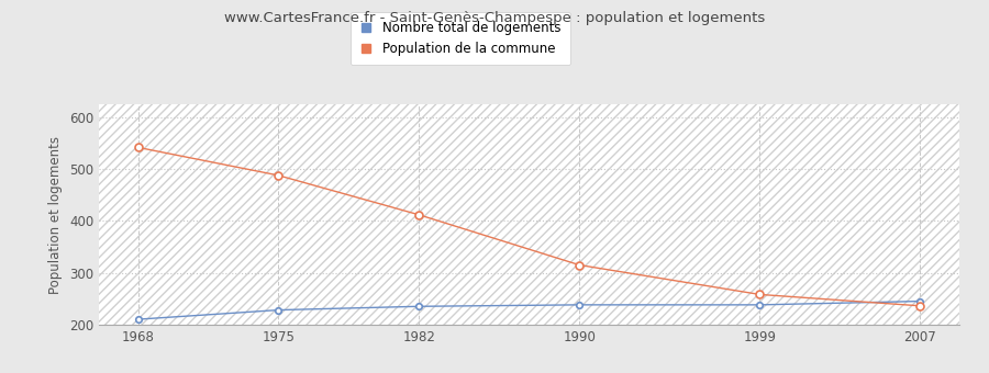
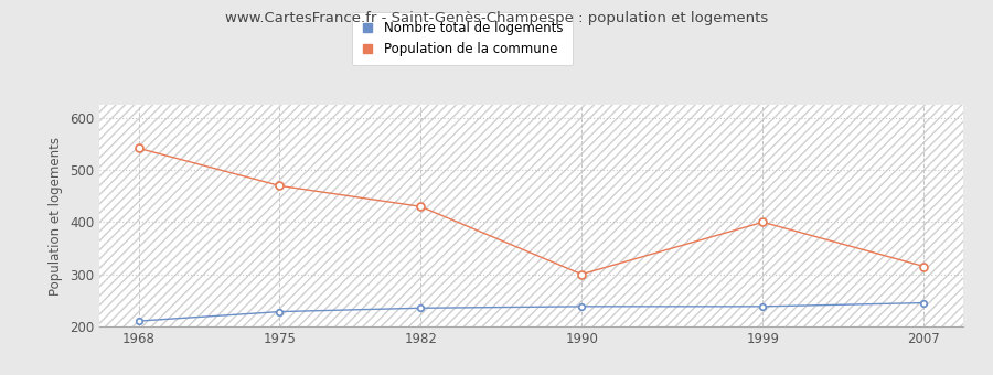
Population de la commune/1975: 488 -> 470
Population de la commune/1982: 412 -> 430
Population de la commune/1990: 315 -> 300
Population de la commune/1999: 258 -> 400
Population de la commune/2007: 236 -> 315
